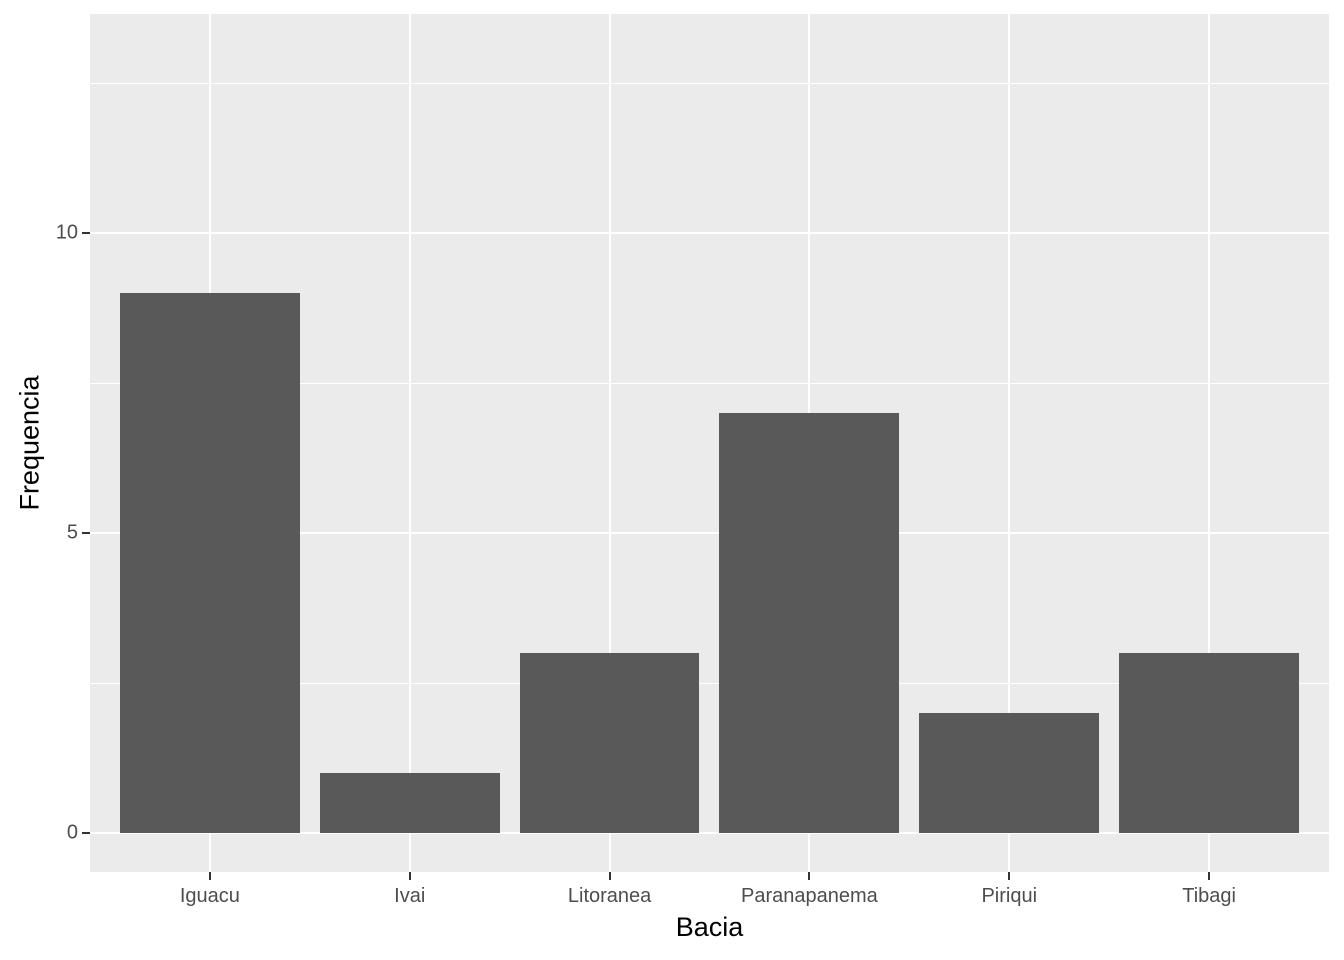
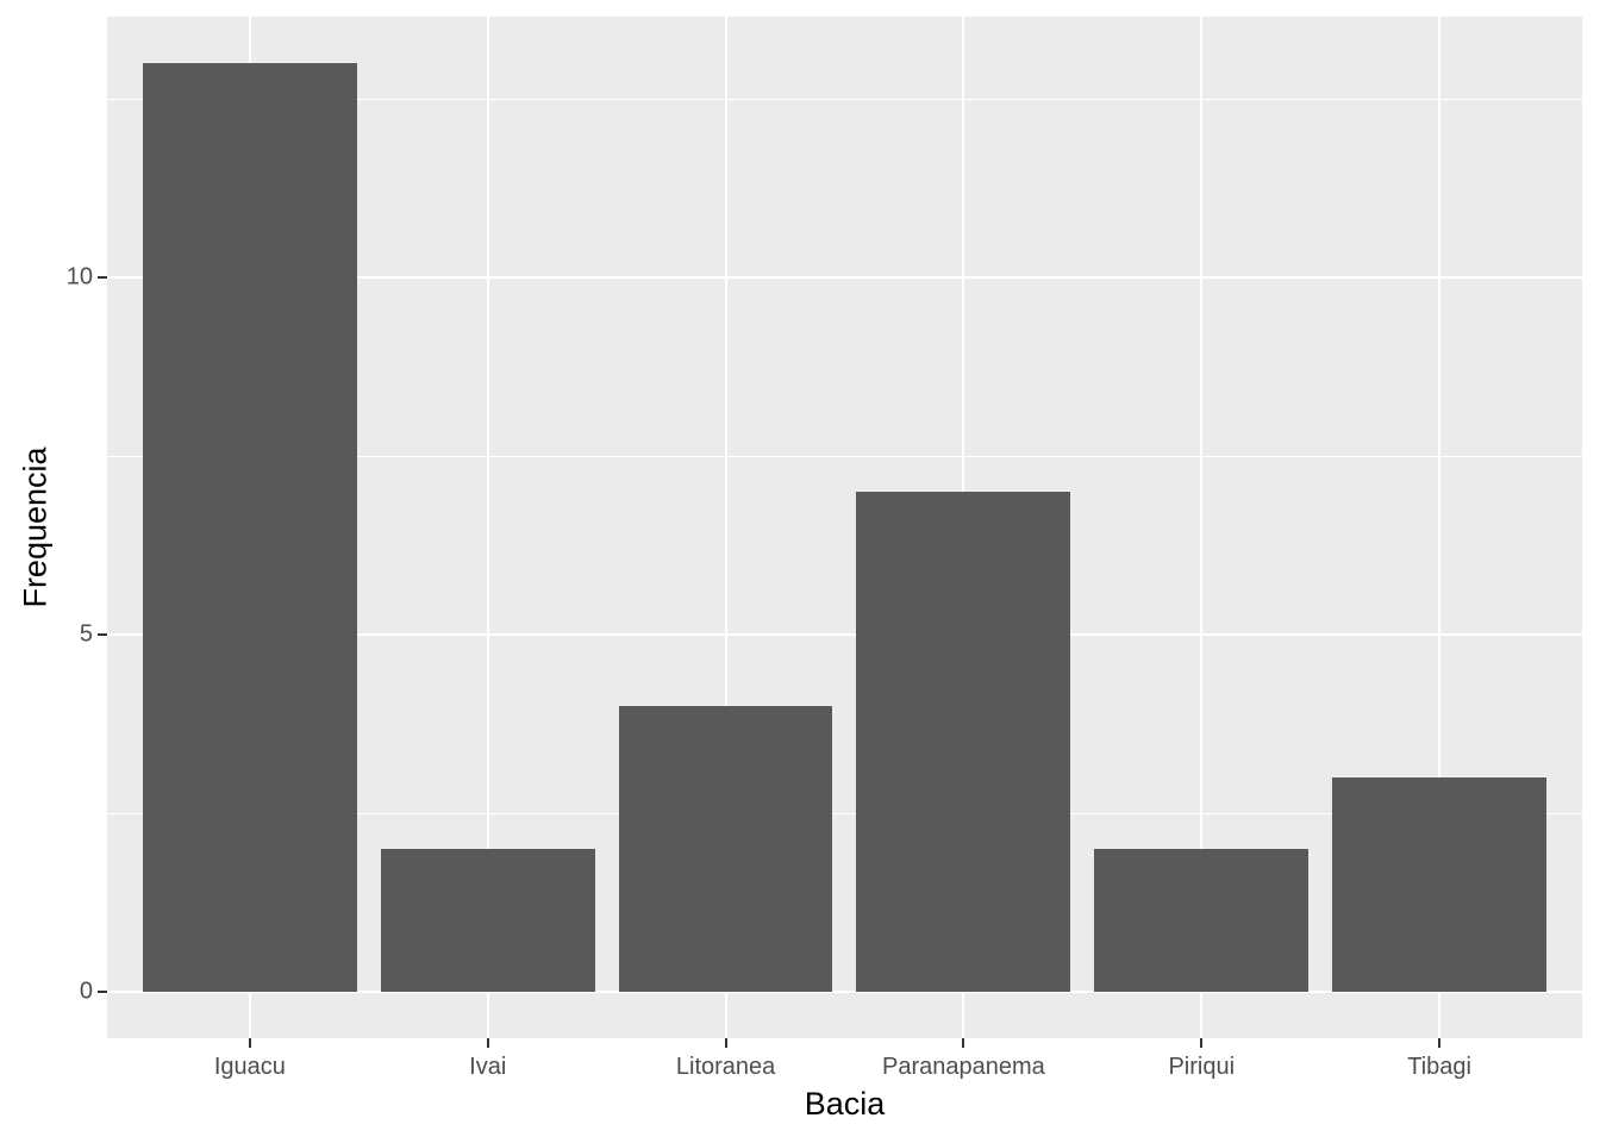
Iguacu: 9 -> 13
Ivai: 1 -> 2
Litoranea: 3 -> 4
